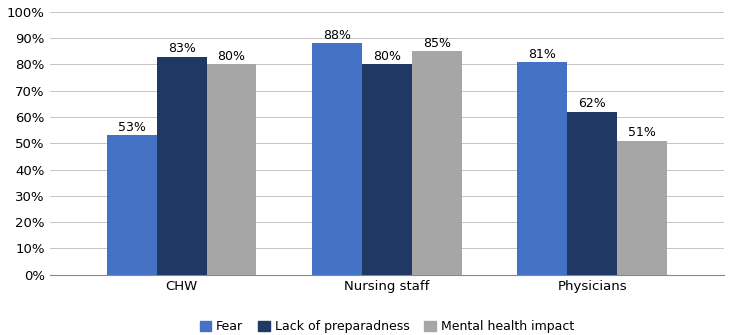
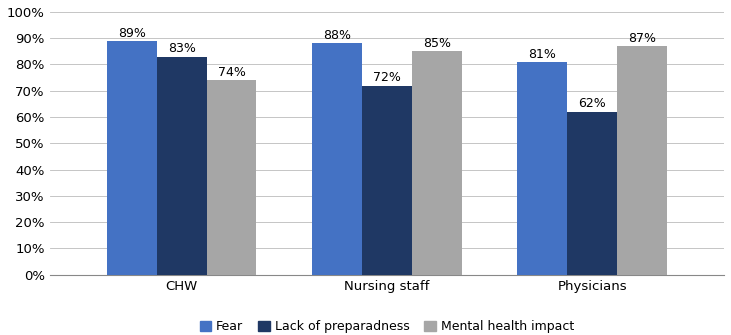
Fear/CHW: 53% -> 89%
Mental health impact/CHW: 80% -> 74%
Lack of preparadness/Nursing staff: 80% -> 72%
Mental health impact/Physicians: 51% -> 87%
